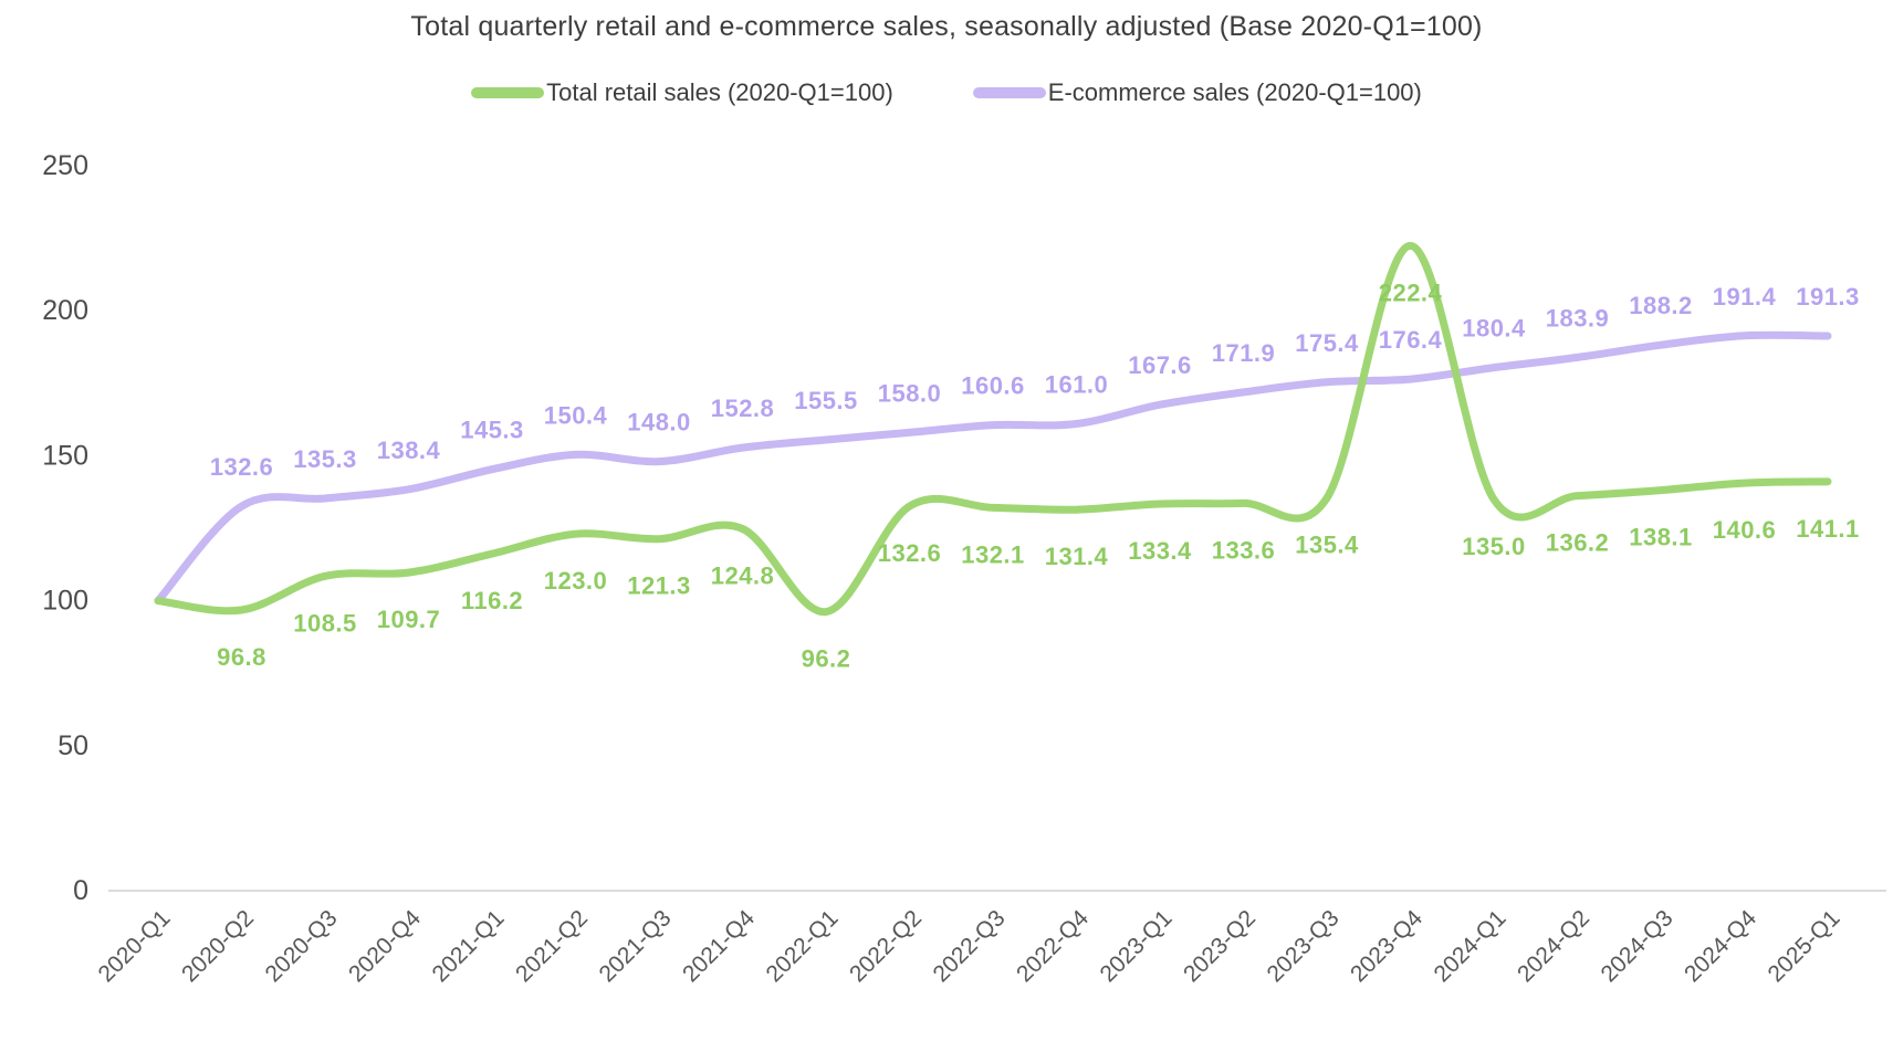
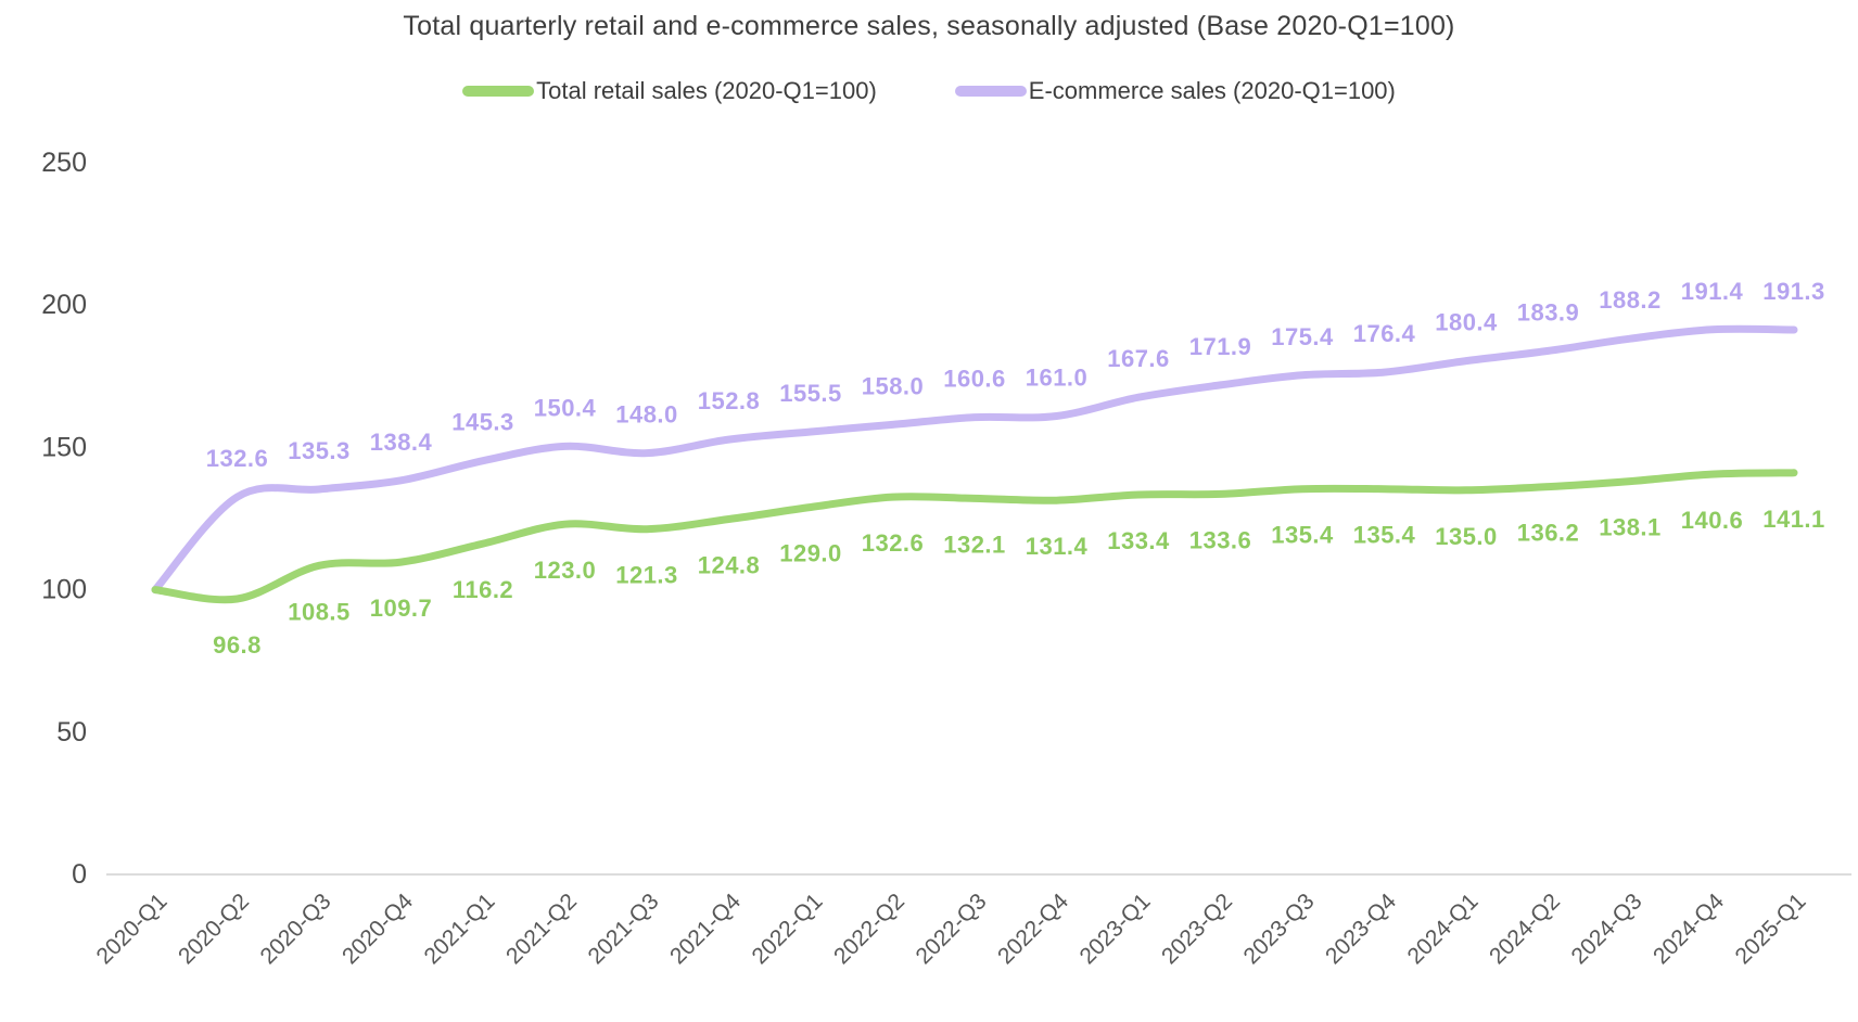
Total retail sales (2020-Q1=100)/2022-Q1: 96.2 -> 129.0
Total retail sales (2020-Q1=100)/2023-Q4: 222.4 -> 135.4
